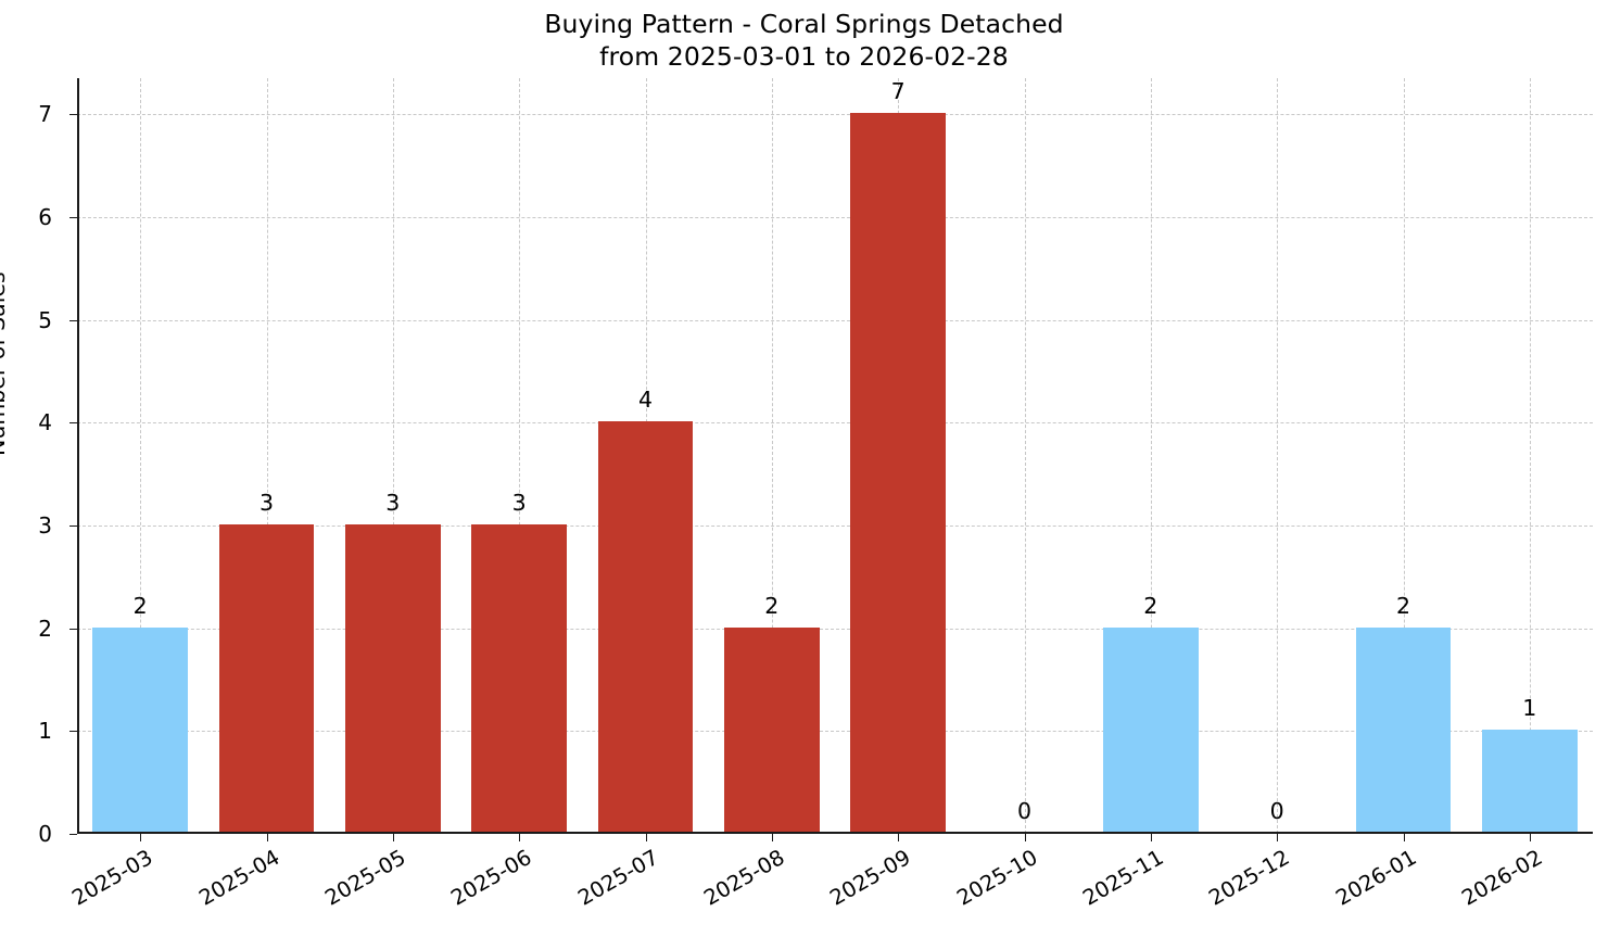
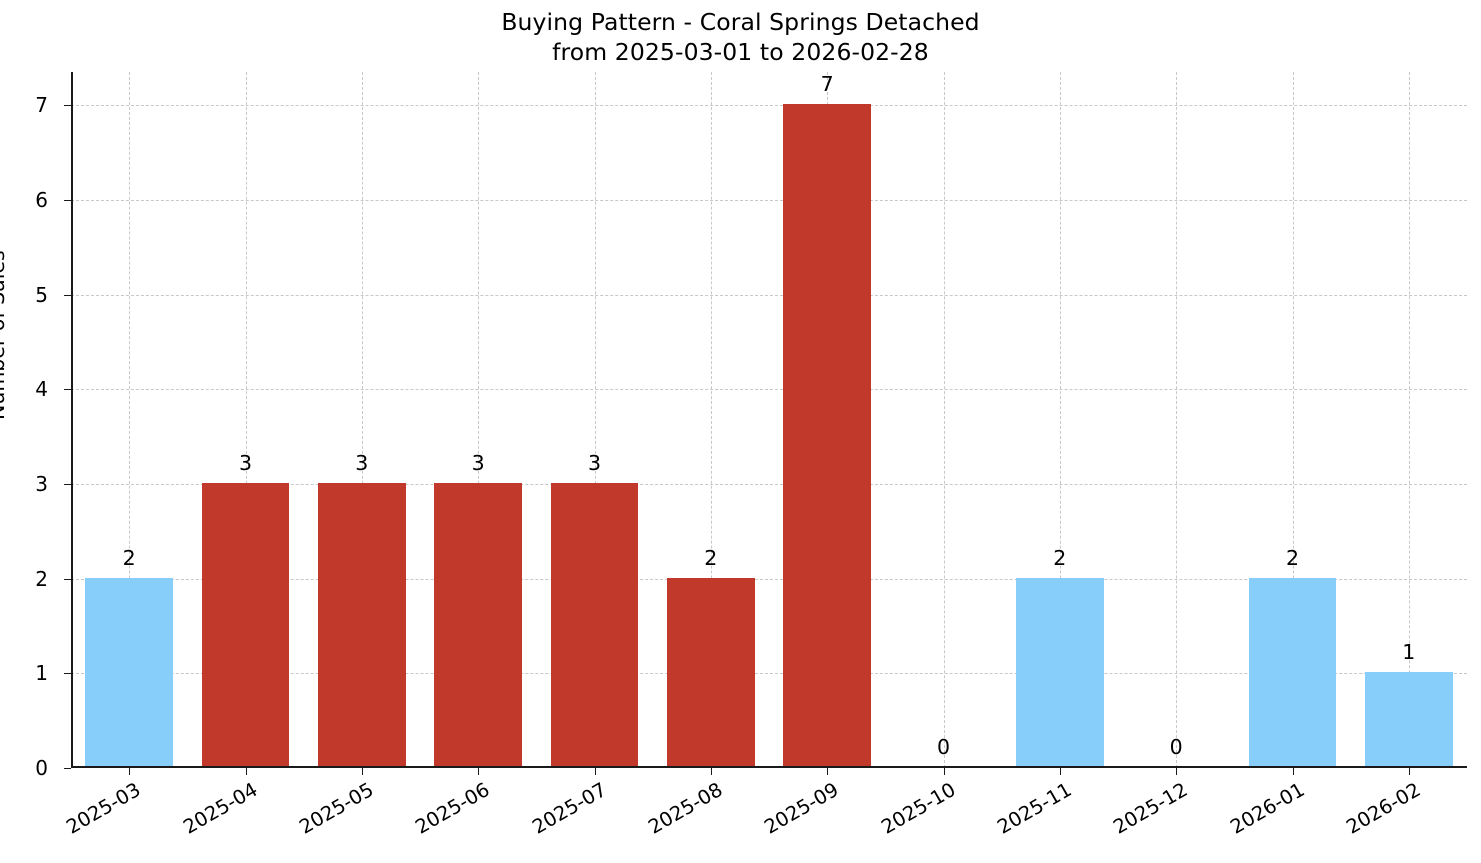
2025-07: 4 -> 3
